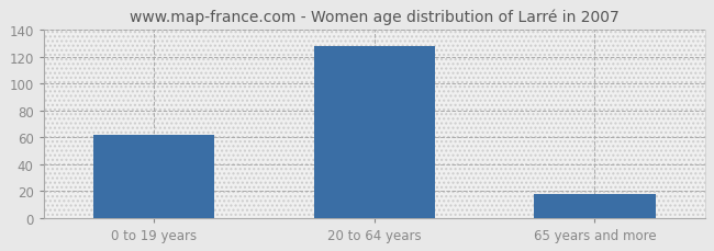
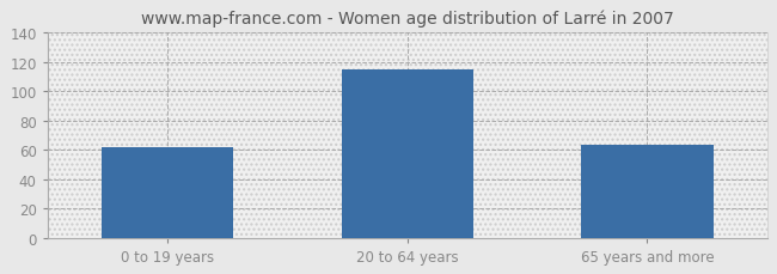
20 to 64 years: 128 -> 115
65 years and more: 18 -> 63
